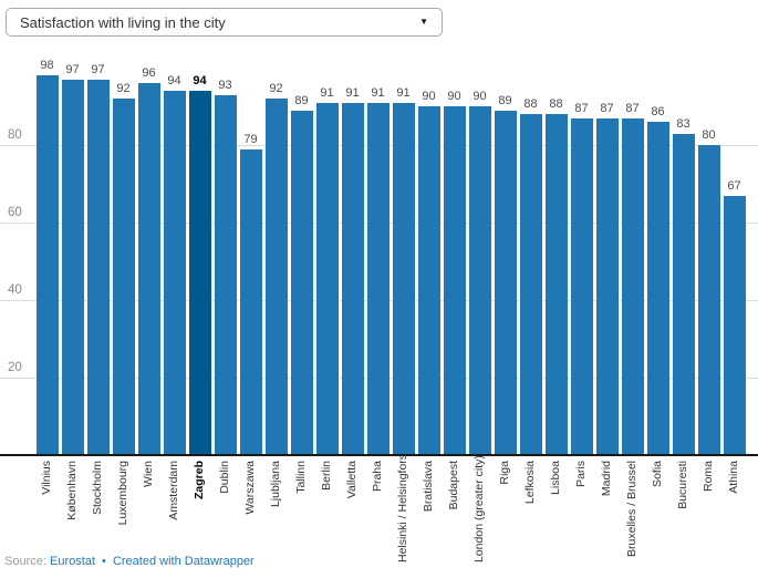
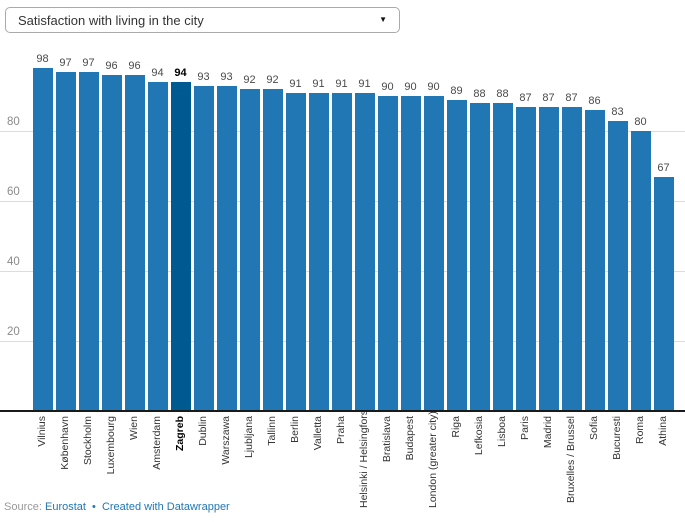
Luxembourg: 92 -> 96
Warszawa: 79 -> 93
Tallinn: 89 -> 92
